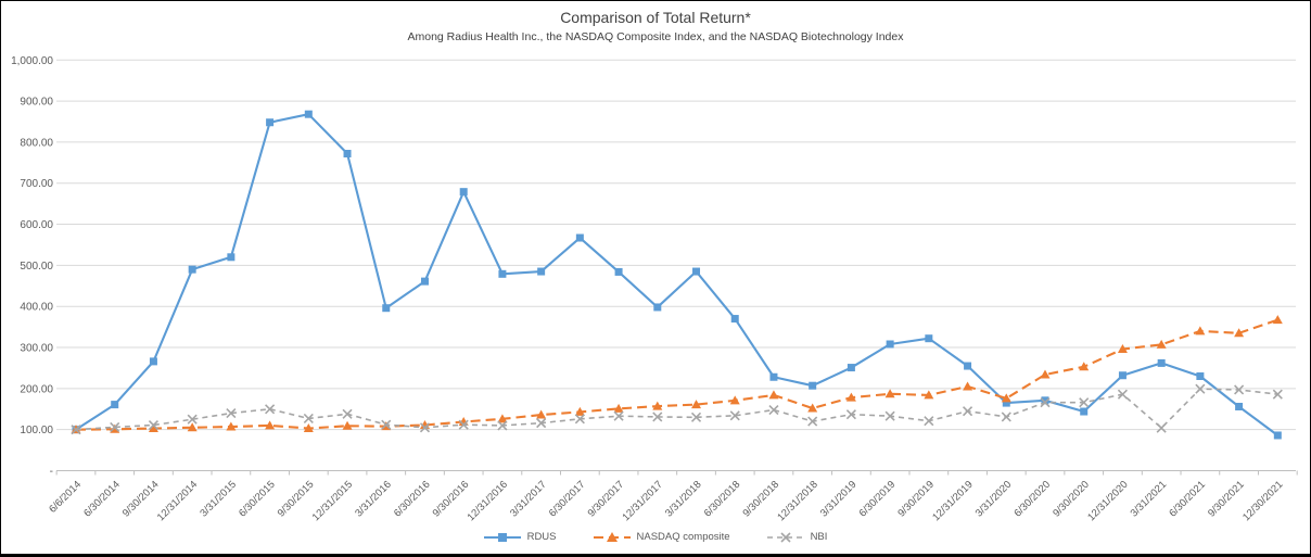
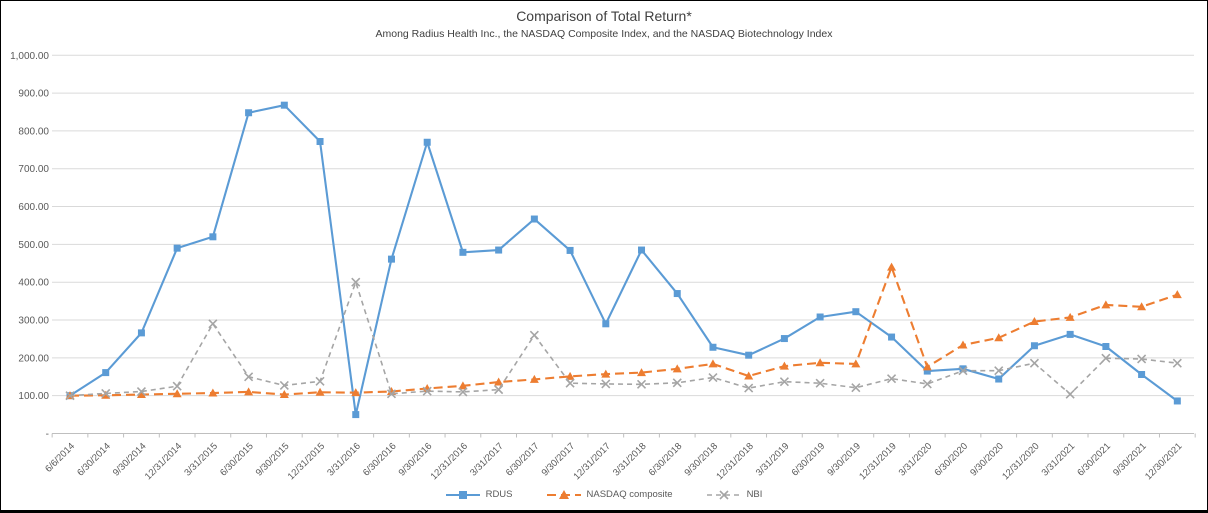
NBI/3/31/2015: 140 -> 290
RDUS/3/31/2016: 400 -> 50
NBI/3/31/2016: 110 -> 400
RDUS/9/30/2016: 680 -> 770
NBI/6/30/2017: 130 -> 260
RDUS/12/31/2017: 400 -> 290
NASDAQ composite/12/31/2019: 200 -> 440
